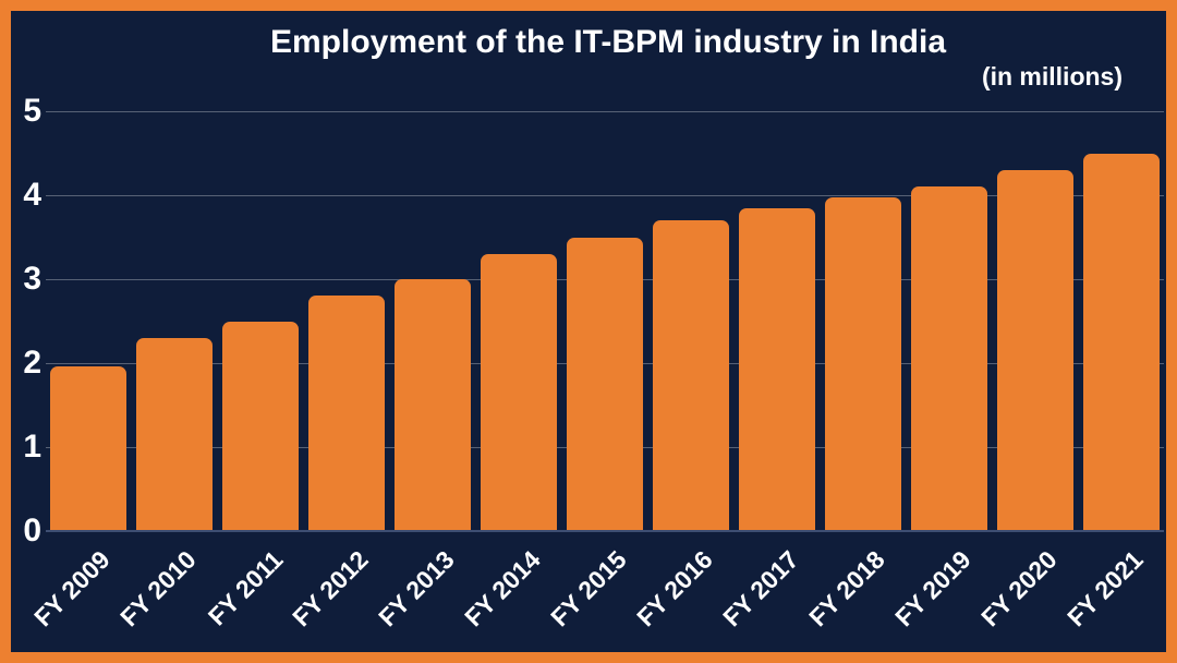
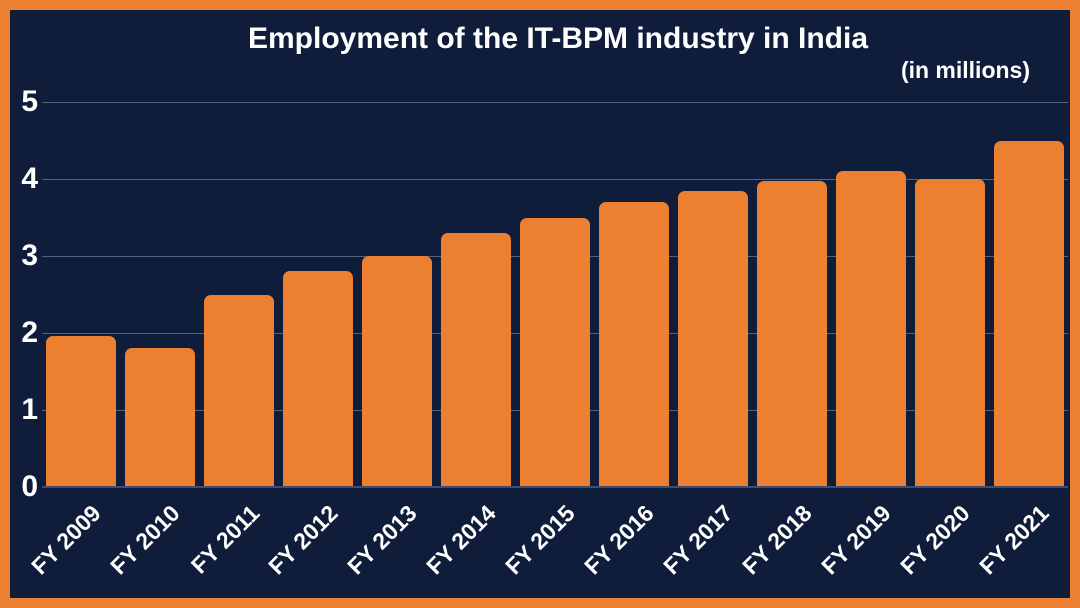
FY 2010: 2.3 -> 1.8
FY 2020: 4.3 -> 4.0
